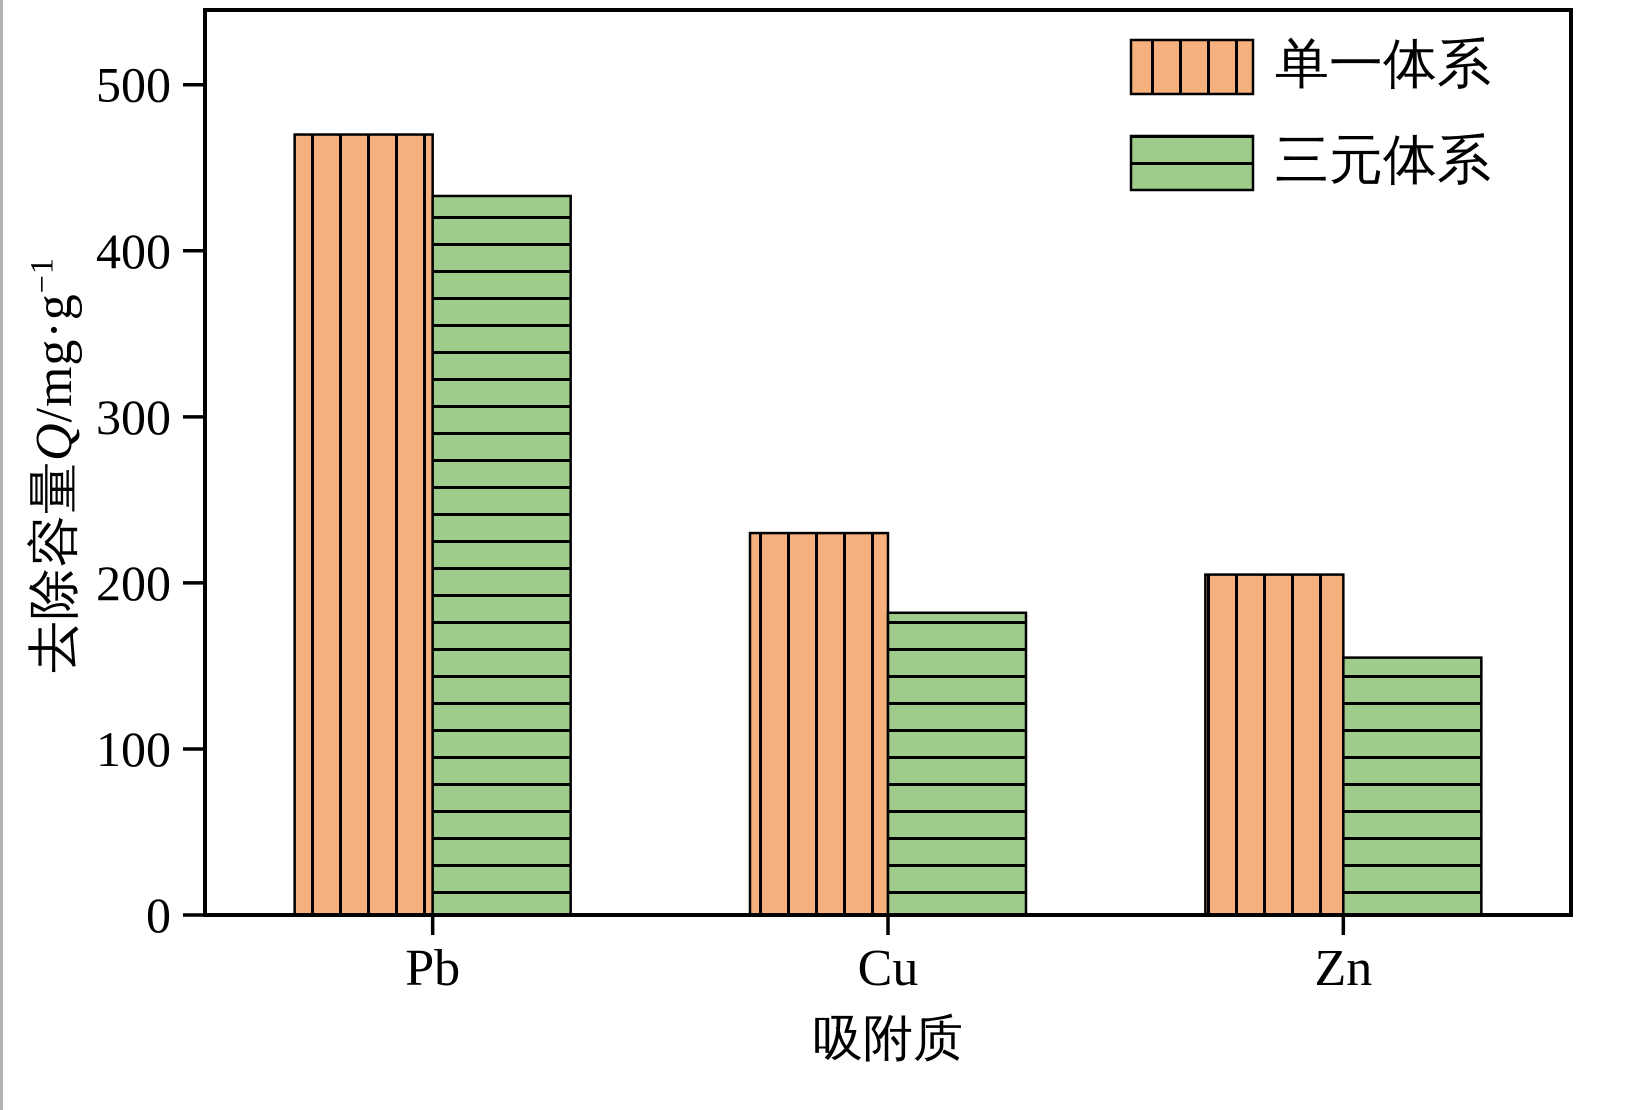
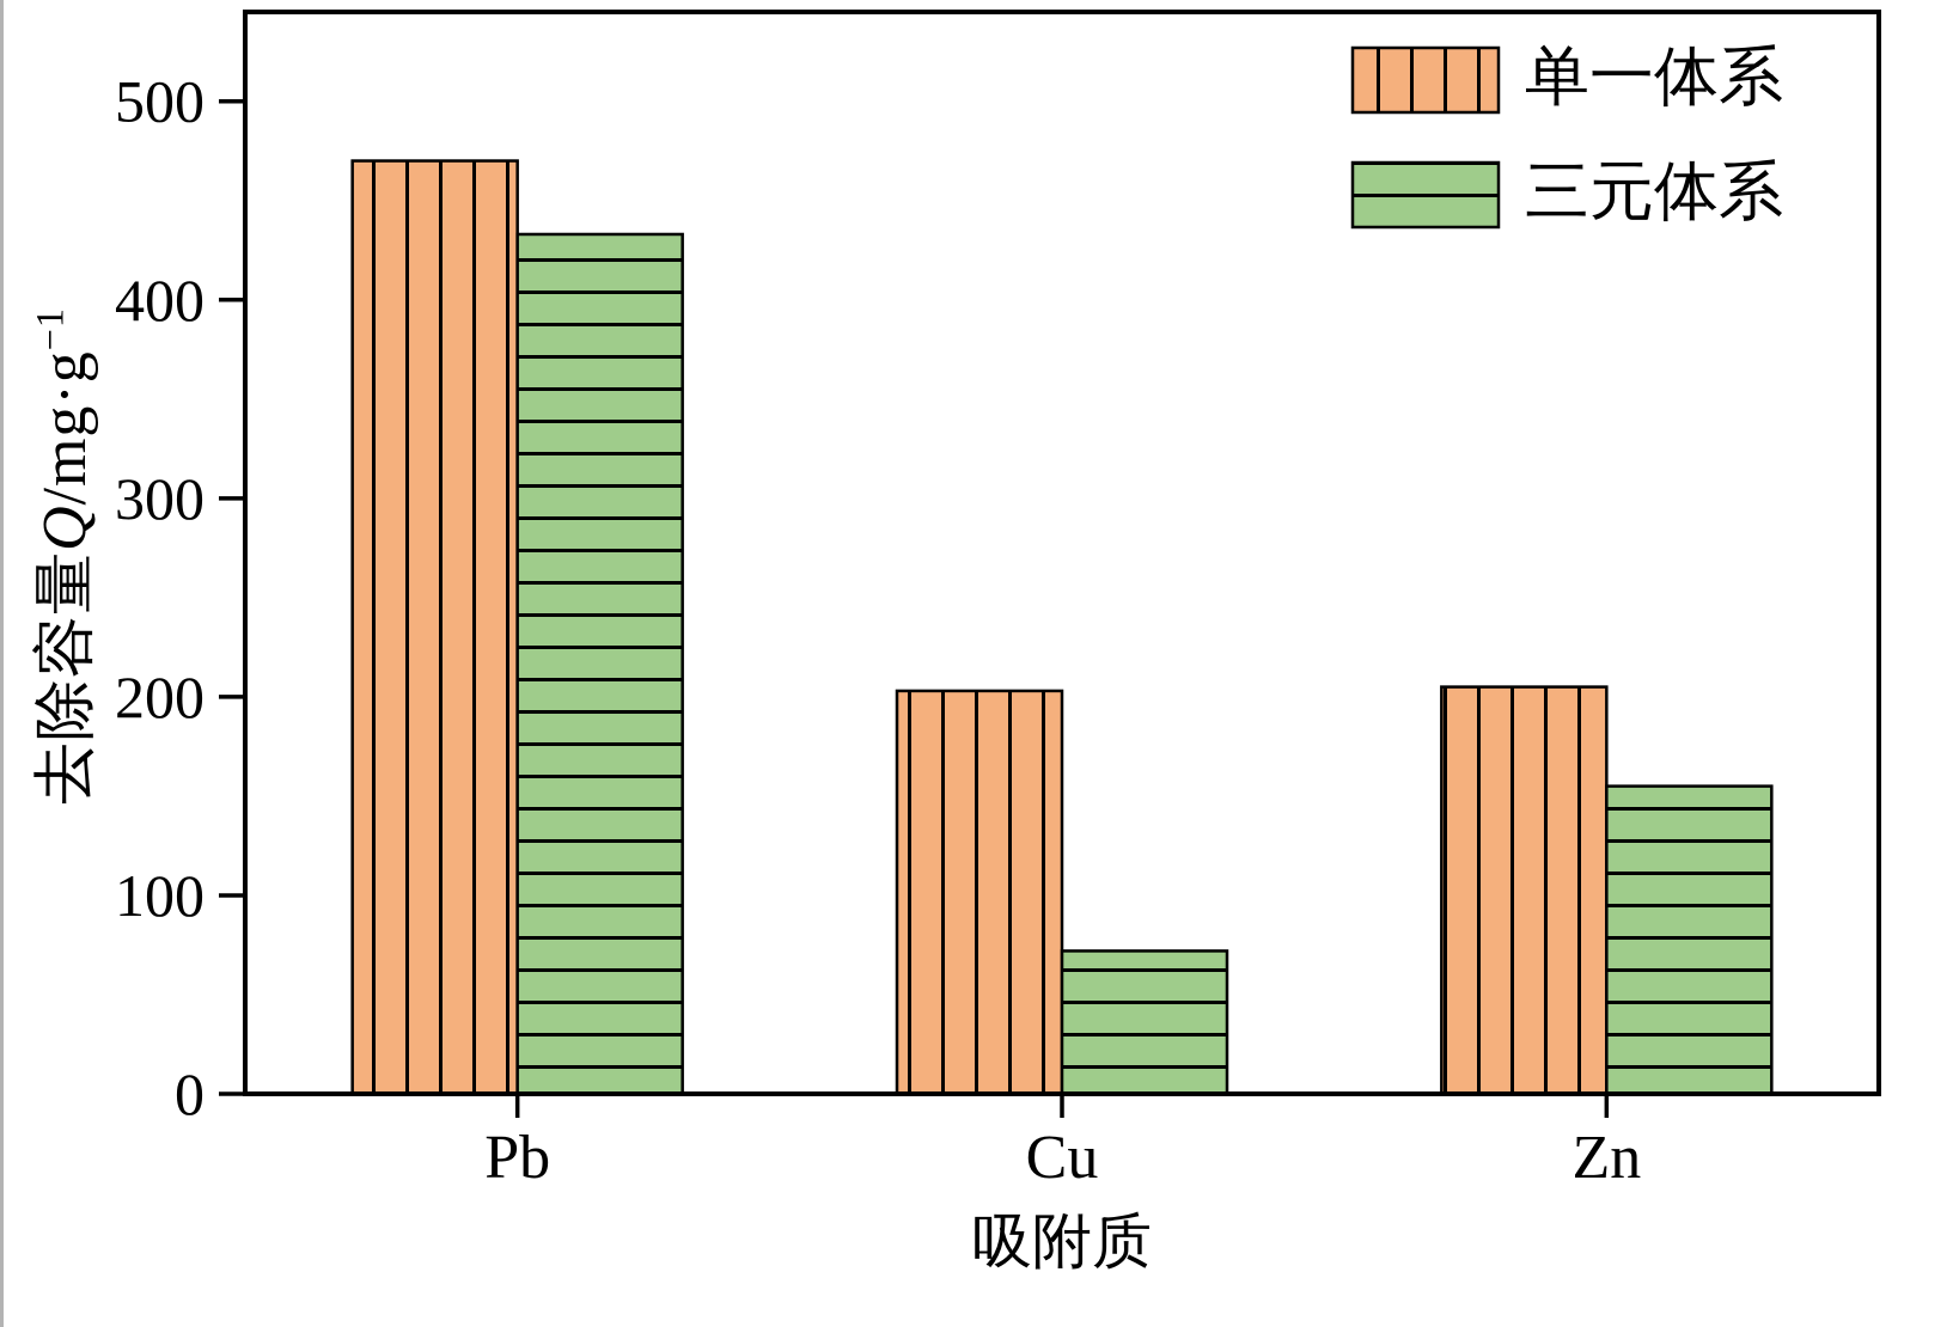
单一体系/Cu: 230 -> 203
三元体系/Cu: 182 -> 72
